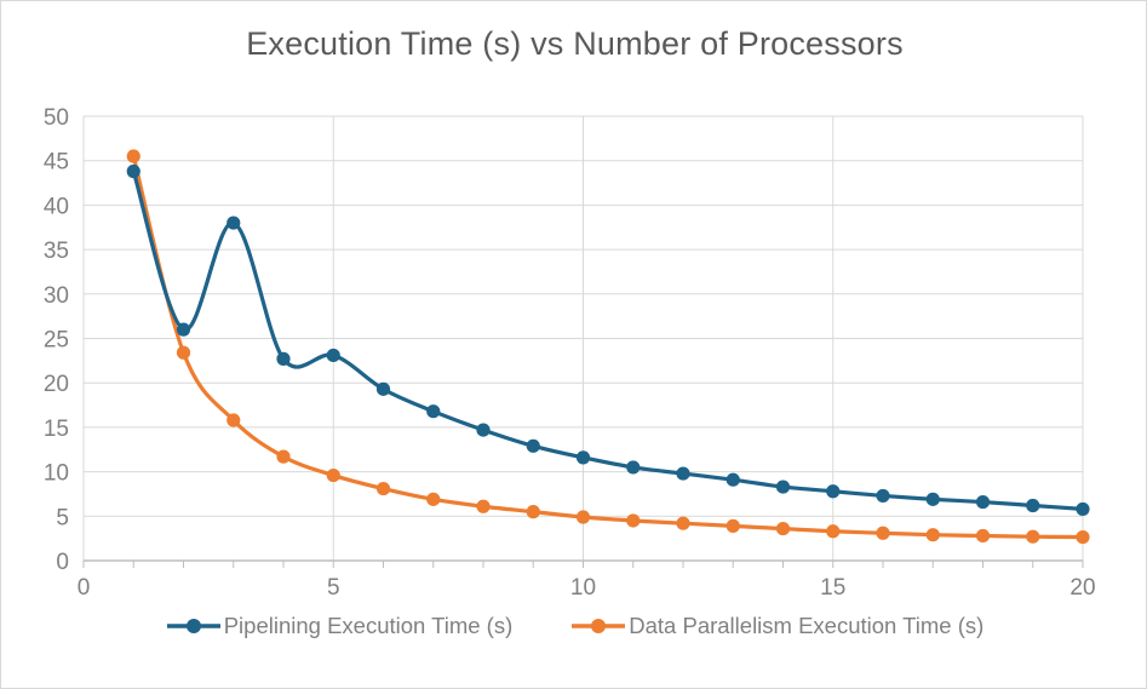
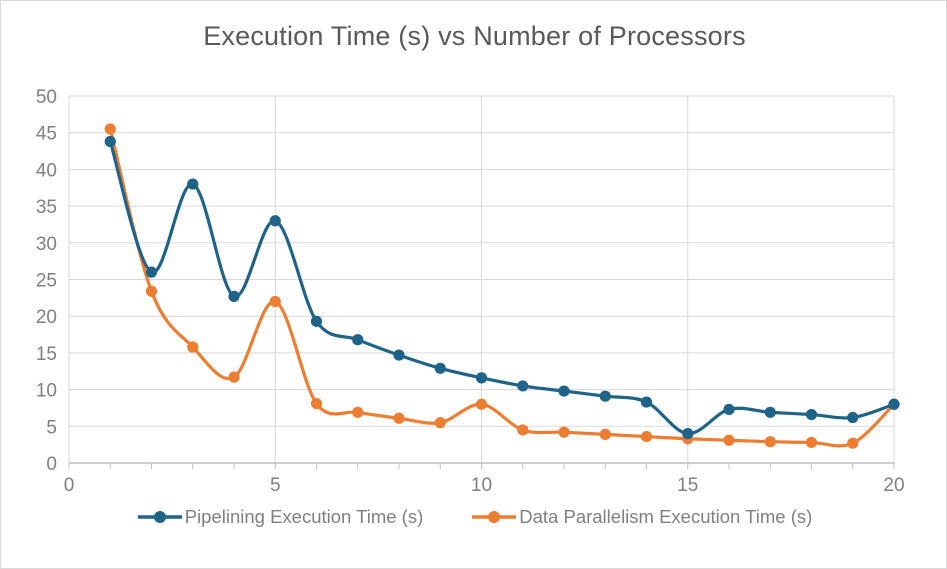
Pipelining Execution Time (s)/5: 23 -> 33
Data Parallelism Execution Time (s)/5: 10 -> 22
Data Parallelism Execution Time (s)/10: 5 -> 8
Pipelining Execution Time (s)/15: 8 -> 4
Pipelining Execution Time (s)/20: 6 -> 8
Data Parallelism Execution Time (s)/20: 3 -> 8
